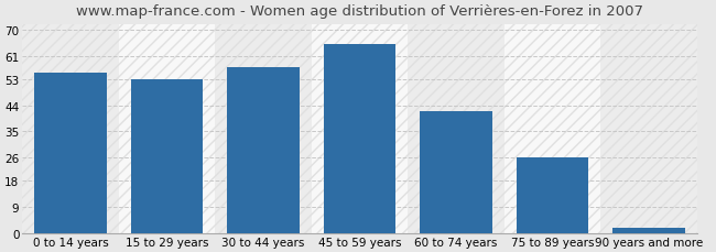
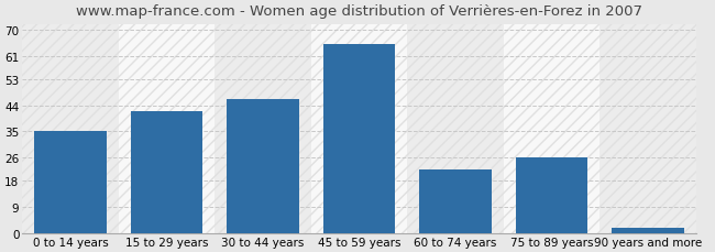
0 to 14 years: 55 -> 35
15 to 29 years: 53 -> 42
30 to 44 years: 57 -> 46
60 to 74 years: 42 -> 22
